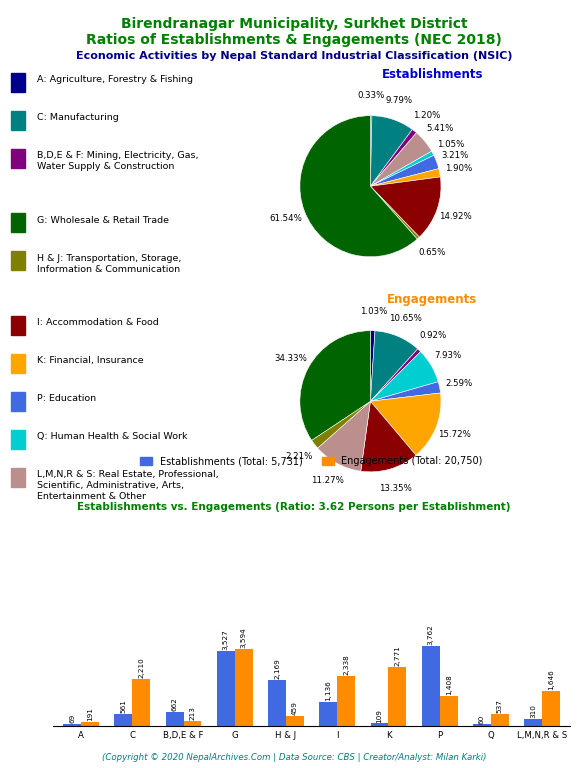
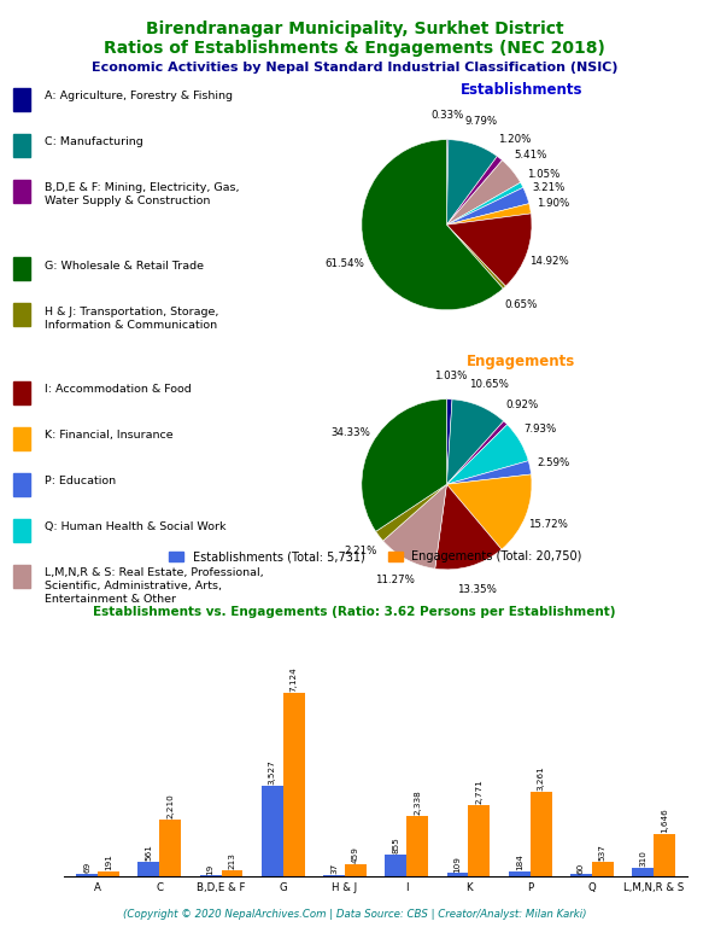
Establishments (Total: 5,731)/B,D,E & F: 662 -> 19
Engagements (Total: 20,750)/G: 3,594 -> 7,124
Establishments (Total: 5,731)/H & J: 2,169 -> 37
Establishments (Total: 5,731)/I: 1,136 -> 855
Establishments (Total: 5,731)/P: 3,762 -> 184
Engagements (Total: 20,750)/P: 1,408 -> 3,261
